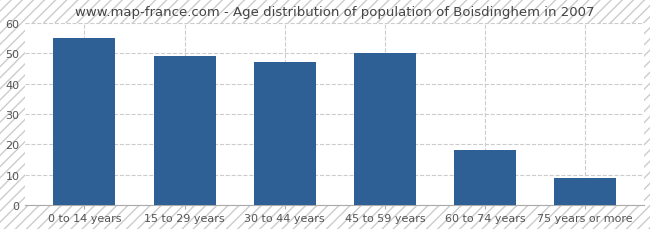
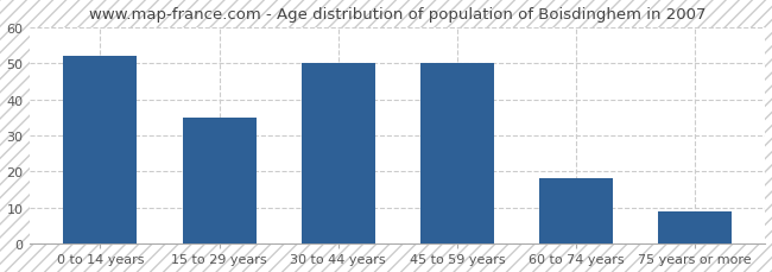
0 to 14 years: 55 -> 52
15 to 29 years: 49 -> 35
30 to 44 years: 47 -> 50
